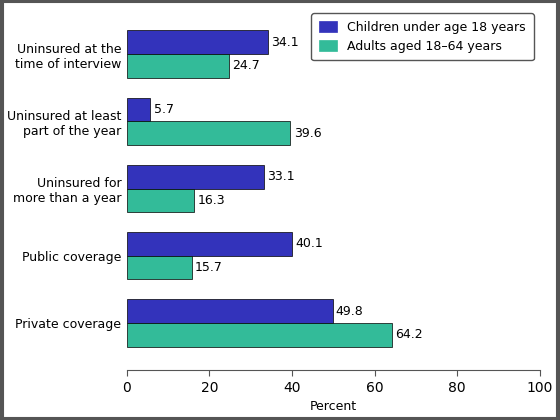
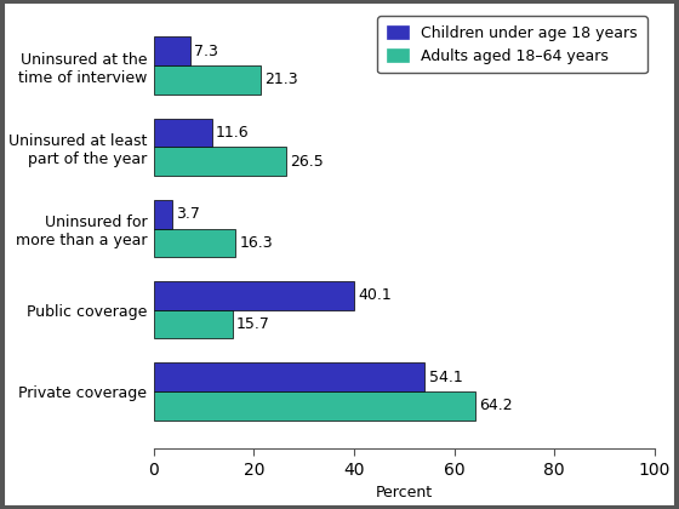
Children under age 18 years/Uninsured at the time of interview: 34.1 -> 7.3
Adults aged 18–64 years/Uninsured at the time of interview: 24.7 -> 21.3
Children under age 18 years/Uninsured at least part of the year: 5.7 -> 11.6
Adults aged 18–64 years/Uninsured at least part of the year: 39.6 -> 26.5
Children under age 18 years/Uninsured for more than a year: 33.1 -> 3.7
Children under age 18 years/Private coverage: 49.8 -> 54.1
